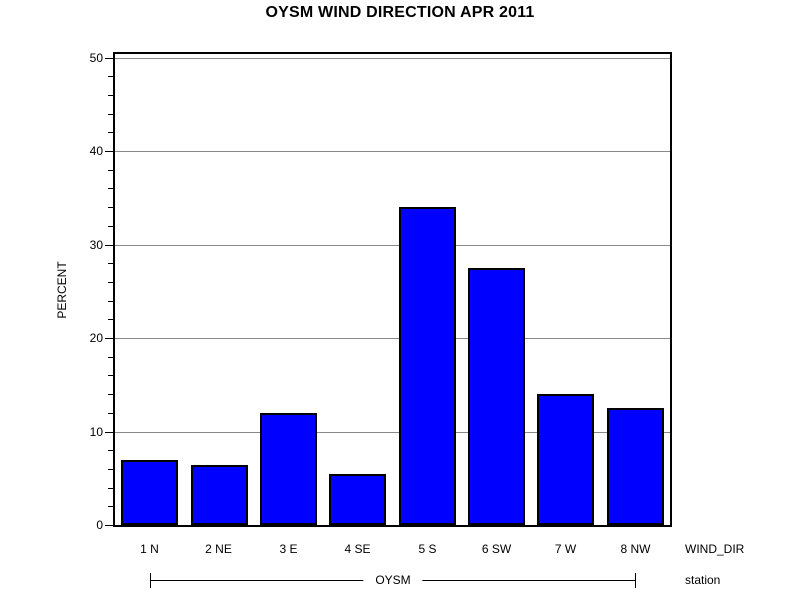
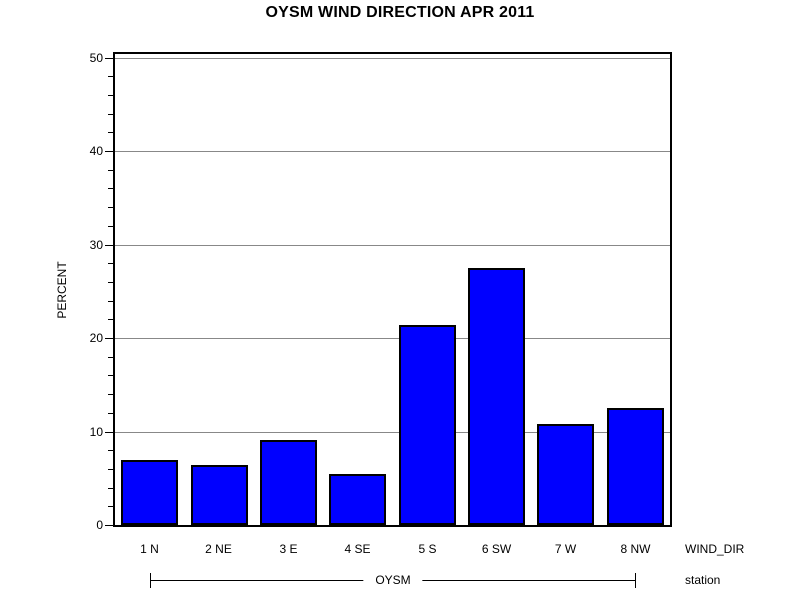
3 E: 12 -> 9
5 S: 34 -> 21
7 W: 14 -> 11
